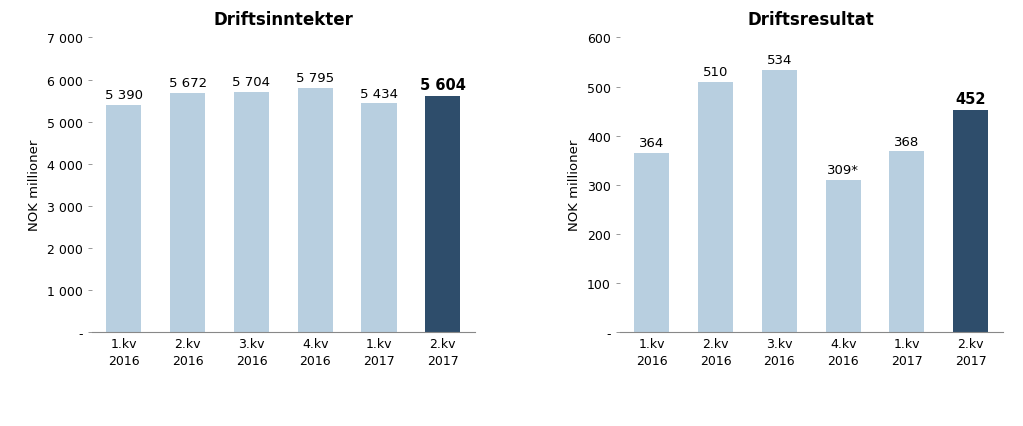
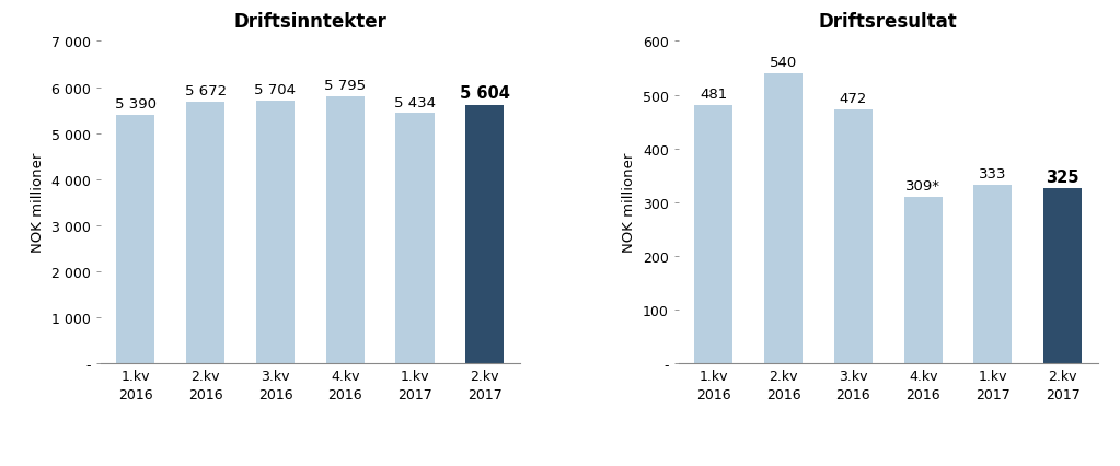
Driftsresultat/1.kv 2016: 364 -> 481
Driftsresultat/2.kv 2016: 510 -> 540
Driftsresultat/3.kv 2016: 534 -> 472
Driftsresultat/1.kv 2017: 368 -> 333
Driftsresultat/2.kv 2017: 452 -> 325
